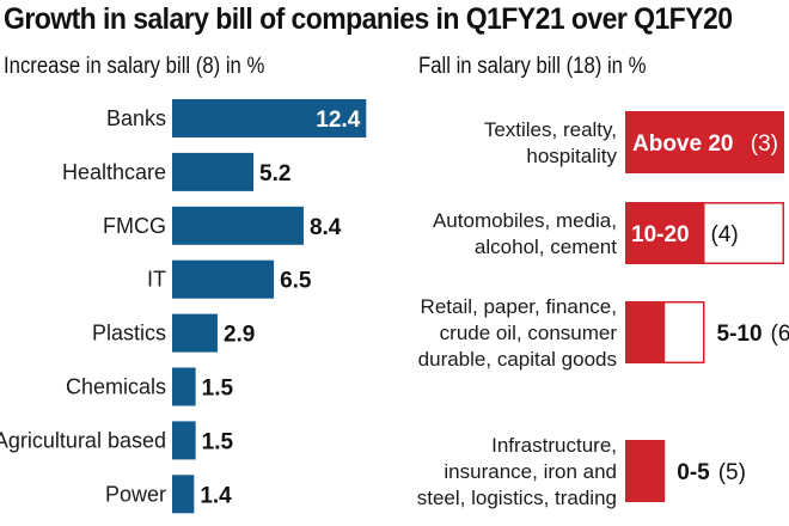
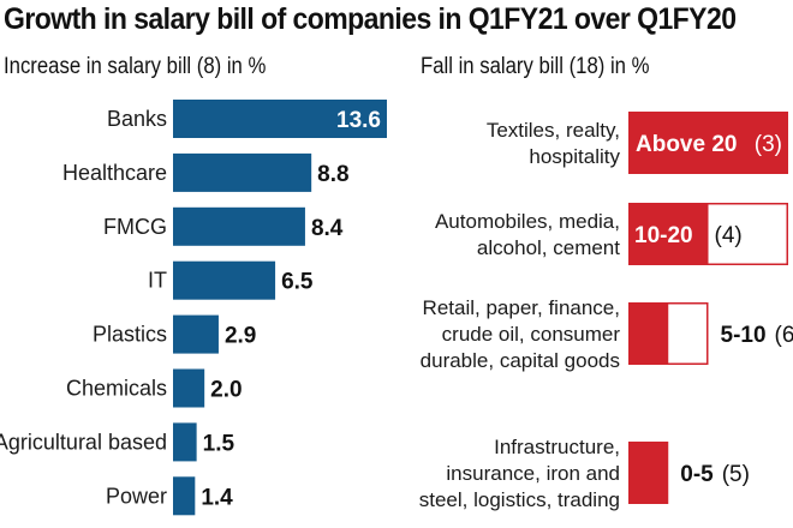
Increase in salary bill (8) in %/Banks: 12.4 -> 13.6
Increase in salary bill (8) in %/Healthcare: 5.2 -> 8.8
Increase in salary bill (8) in %/Chemicals: 1.5 -> 2.0
